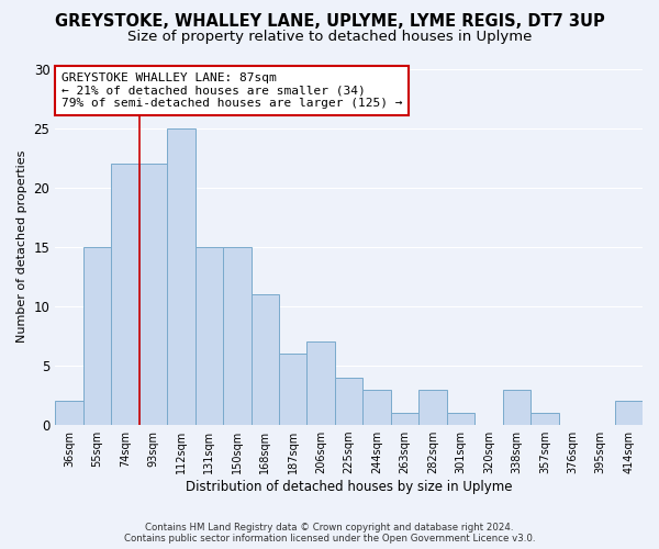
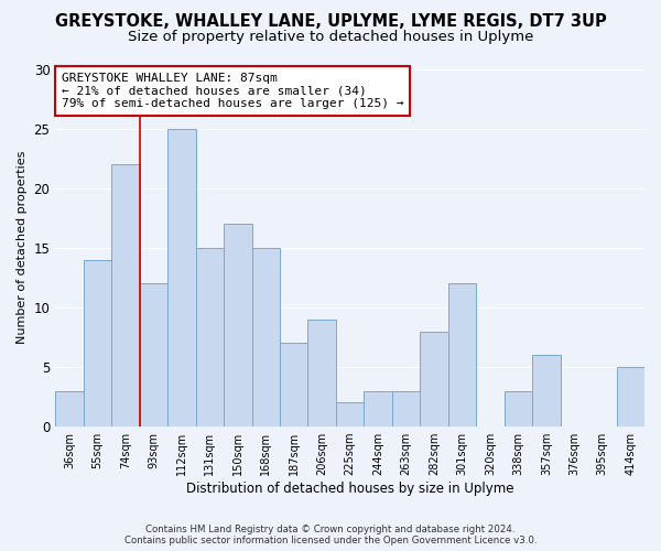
36sqm: 2 -> 3
55sqm: 15 -> 14
93sqm: 22 -> 12
150sqm: 15 -> 17
168sqm: 11 -> 15
187sqm: 6 -> 7
206sqm: 7 -> 9
225sqm: 4 -> 2
263sqm: 1 -> 3
282sqm: 3 -> 8
301sqm: 1 -> 12
357sqm: 1 -> 6
414sqm: 2 -> 5
